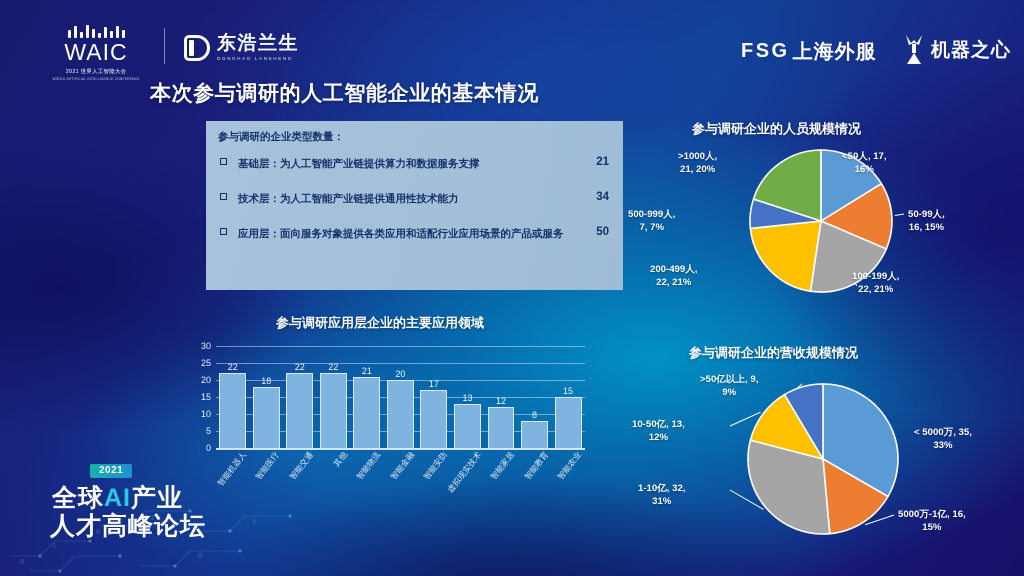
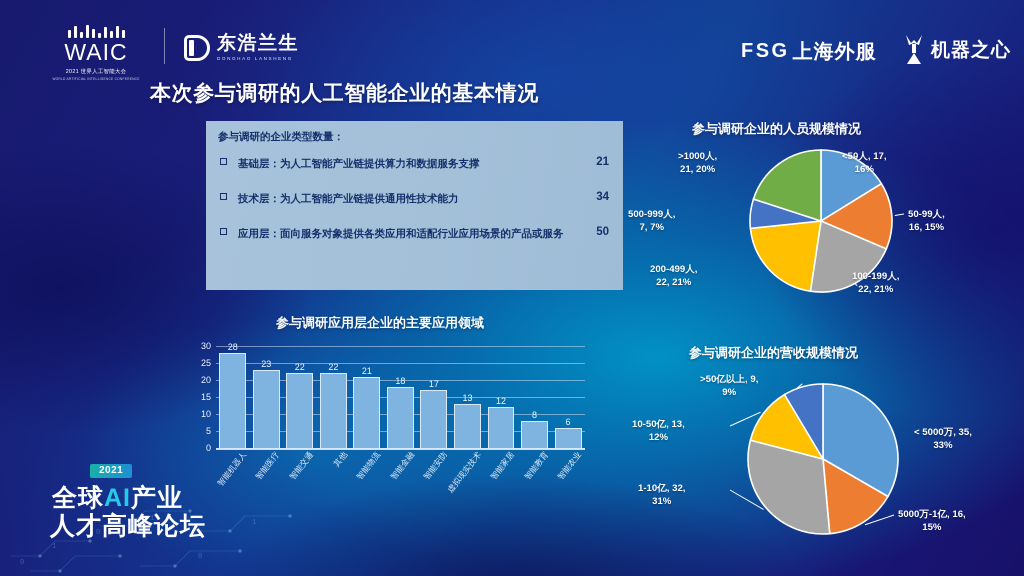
参与调研应用层企业的主要应用领域/智能机器人: 22 -> 28
参与调研应用层企业的主要应用领域/智能医疗: 18 -> 23
参与调研应用层企业的主要应用领域/智能金融: 20 -> 18
参与调研应用层企业的主要应用领域/智能农业: 15 -> 6
